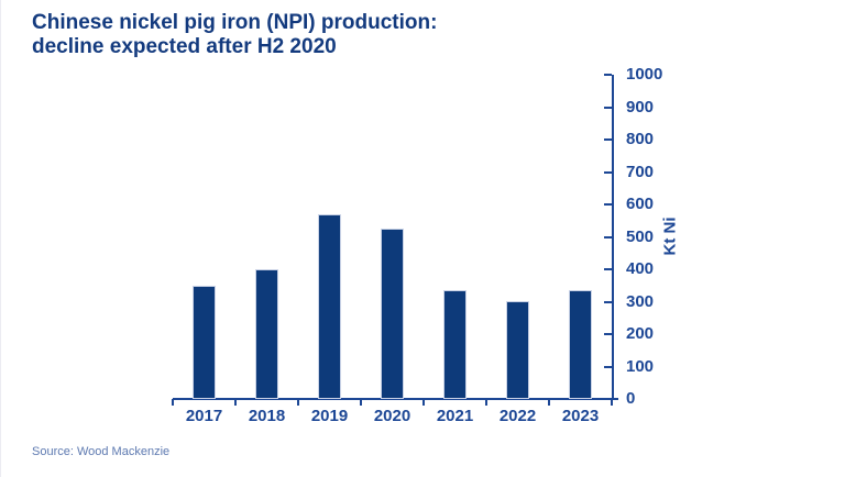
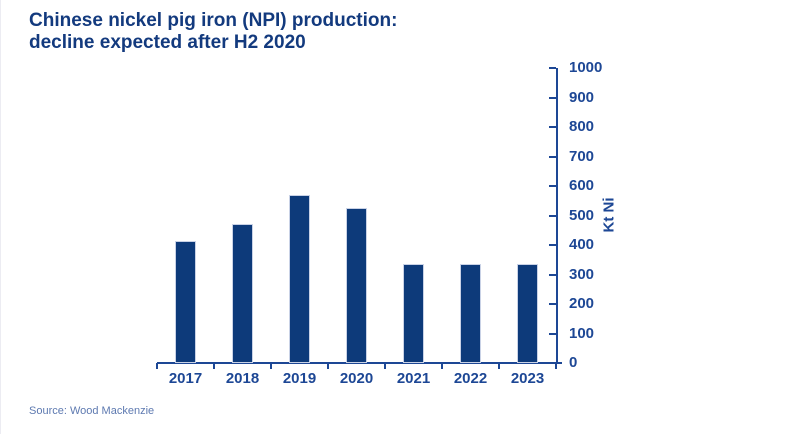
2017: 350 -> 420
2018: 400 -> 470
2022: 300 -> 340
